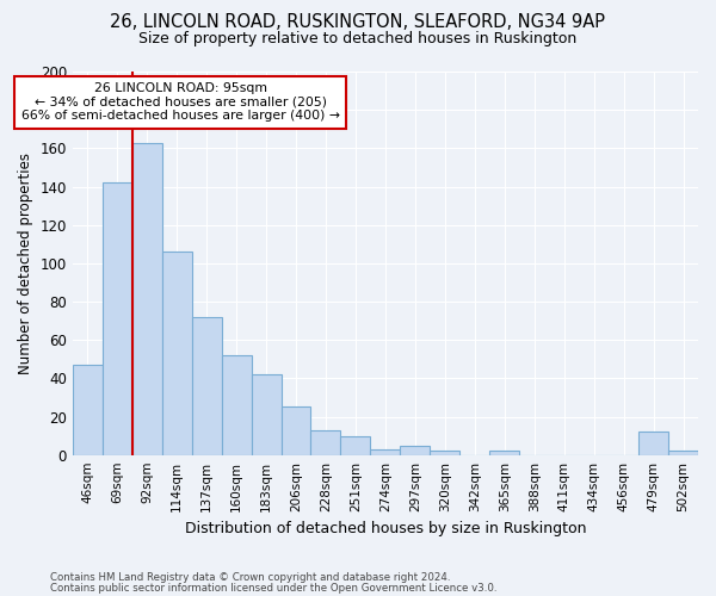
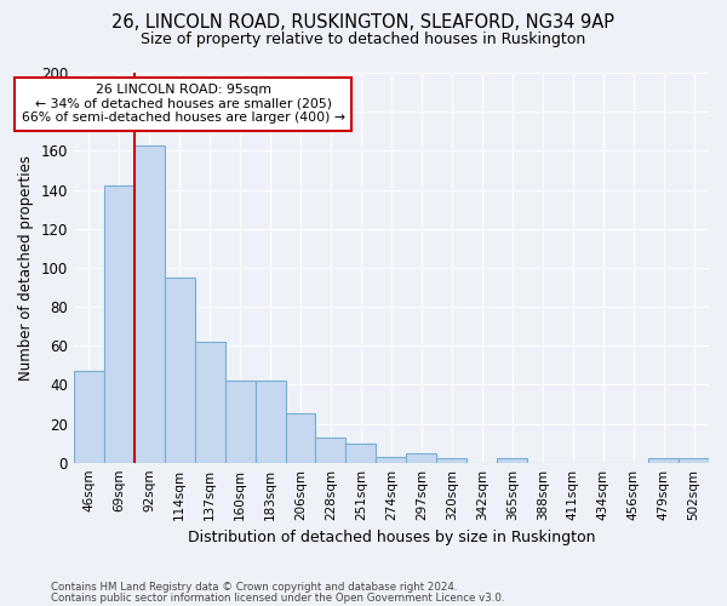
114sqm: 106 -> 95
137sqm: 72 -> 62
160sqm: 52 -> 42
479sqm: 12 -> 2
